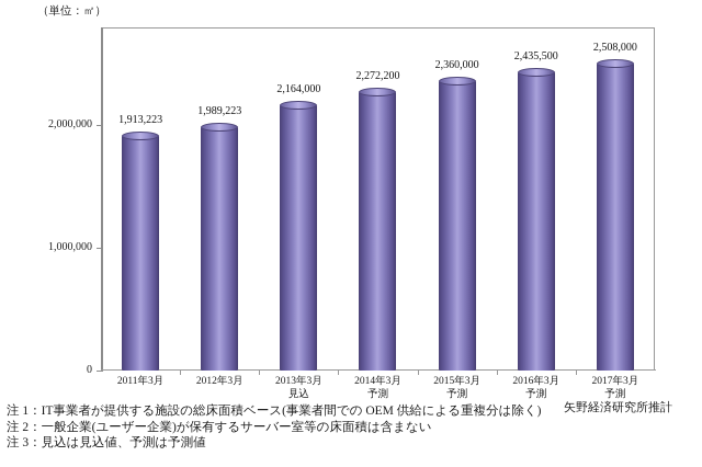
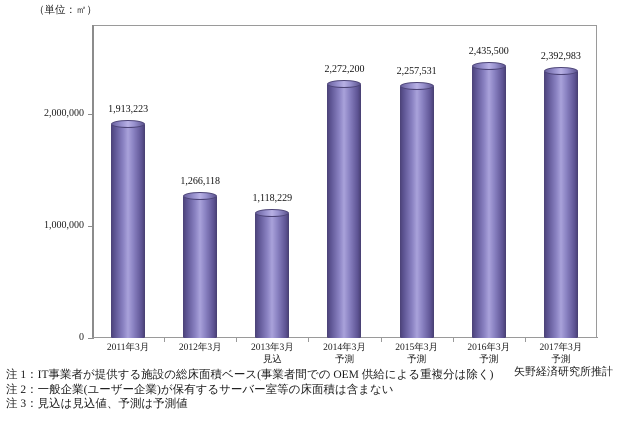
2012年3月: 1,989,223 -> 1,266,118
2013年3月: 2,164,000 -> 1,118,229
2015年3月: 2,360,000 -> 2,257,531
2017年3月: 2,508,000 -> 2,392,983
